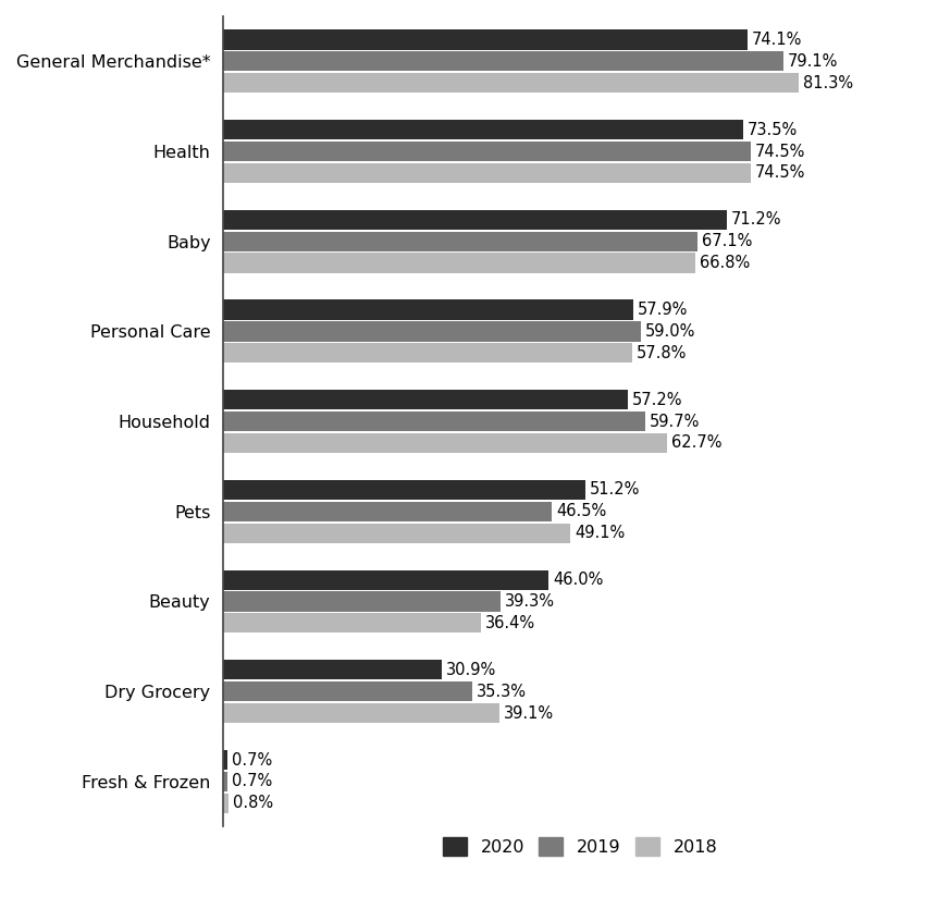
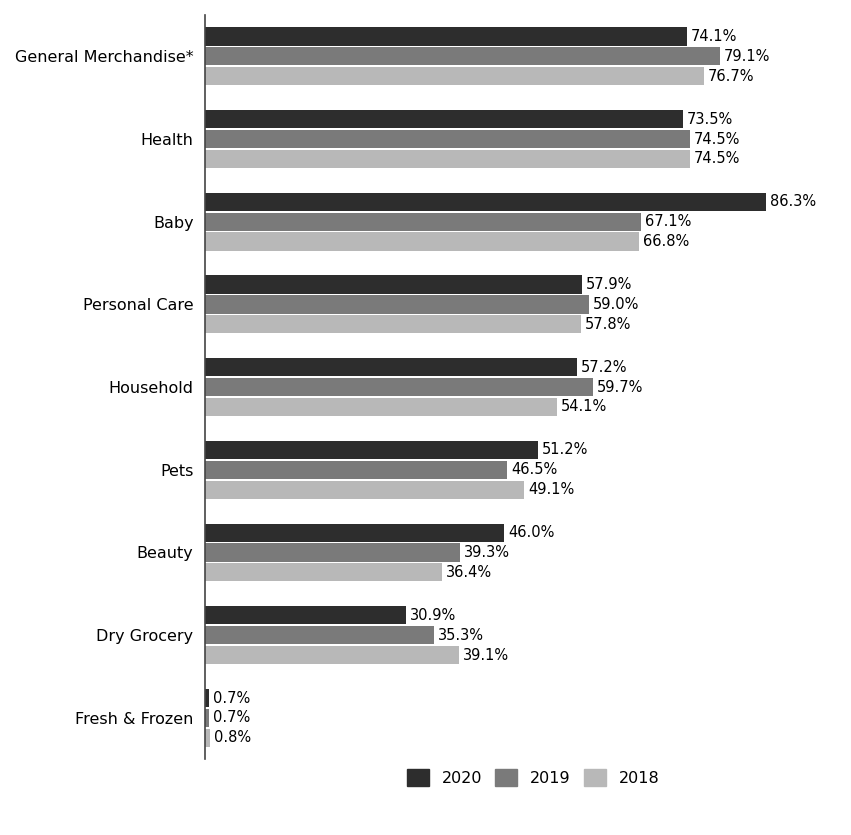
2018/General Merchandise*: 81.3% -> 76.7%
2020/Baby: 71.2% -> 86.3%
2018/Household: 62.7% -> 54.1%
